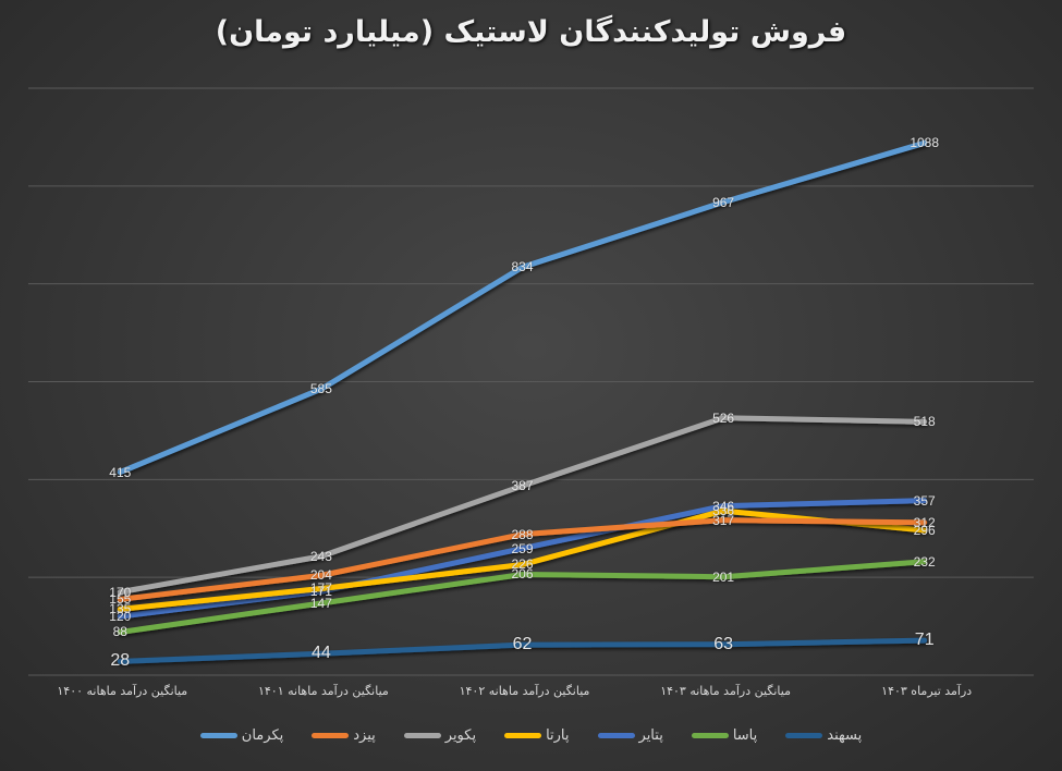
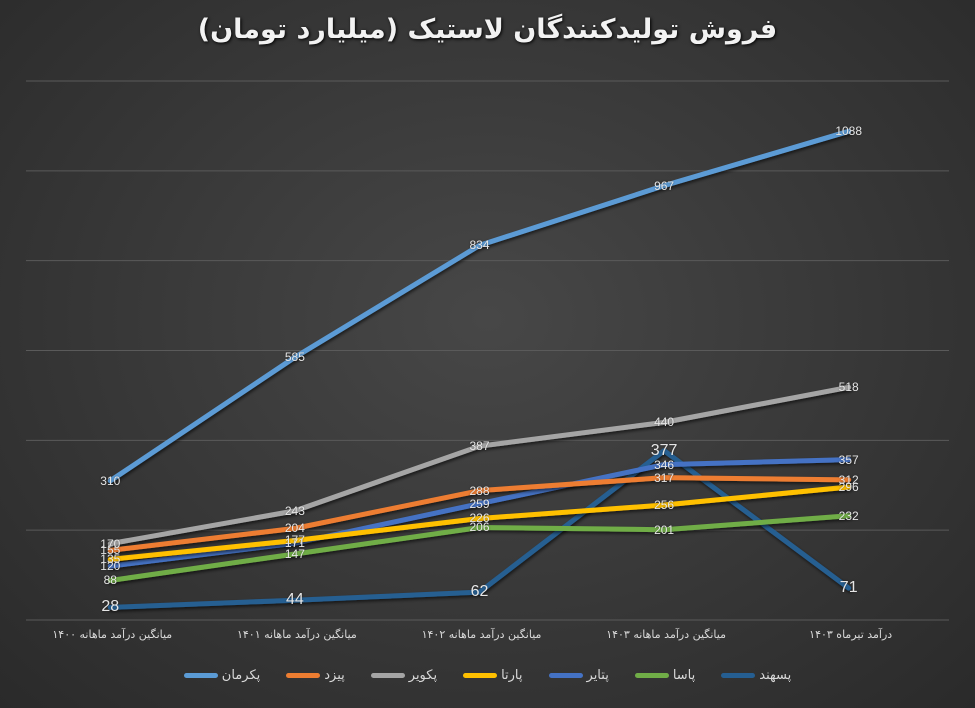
پکرمان/میانگین درآمد ماهانه ۱۴۰۰: 415 -> 310
پکویر/میانگین درآمد ماهانه ۱۴۰۳: 526 -> 440
پارتا/میانگین درآمد ماهانه ۱۴۰۳: 336 -> 256
پسهند/میانگین درآمد ماهانه ۱۴۰۳: 63 -> 377
